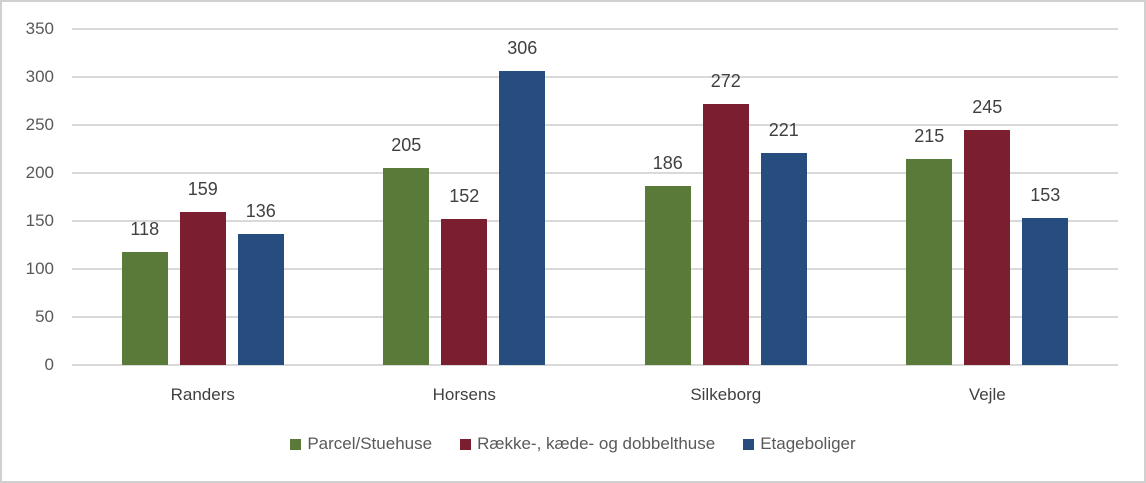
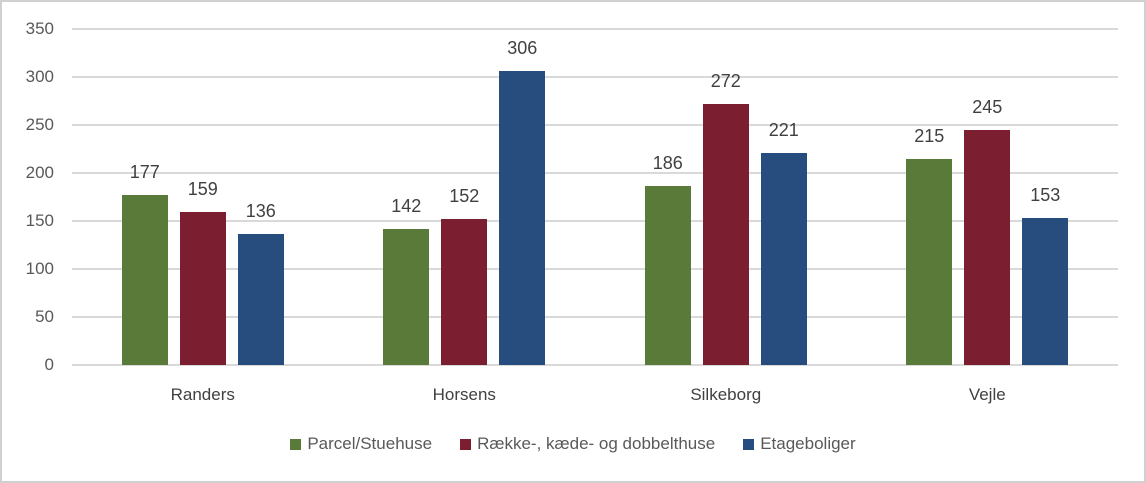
Parcel/Stuehuse/Randers: 118 -> 177
Parcel/Stuehuse/Horsens: 205 -> 142
